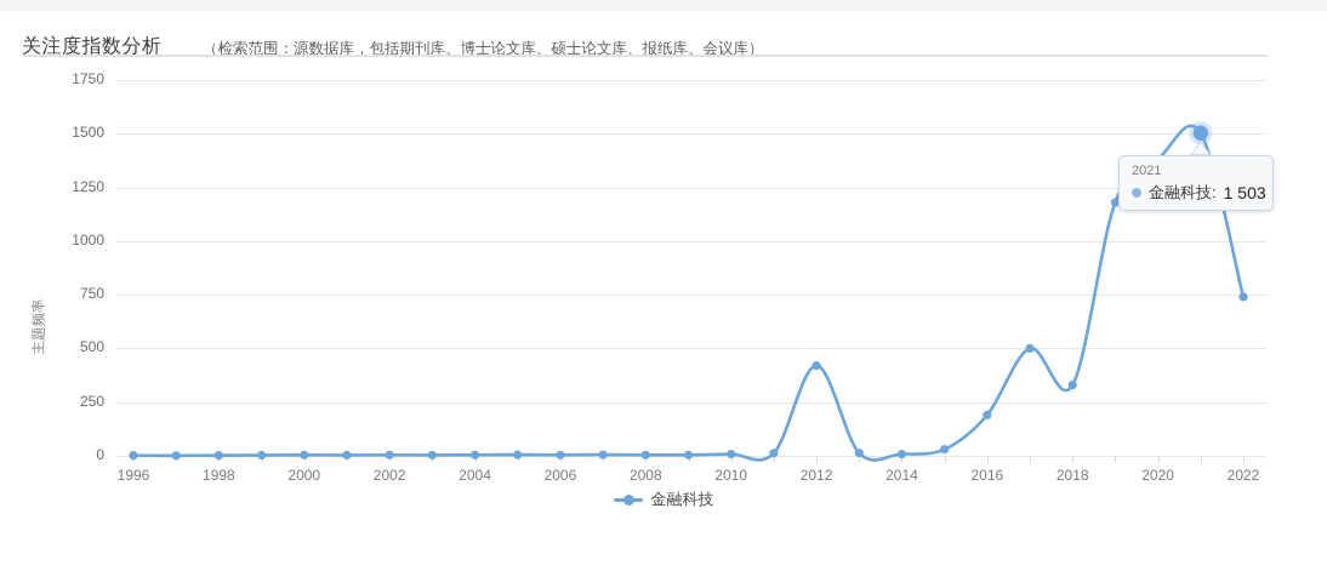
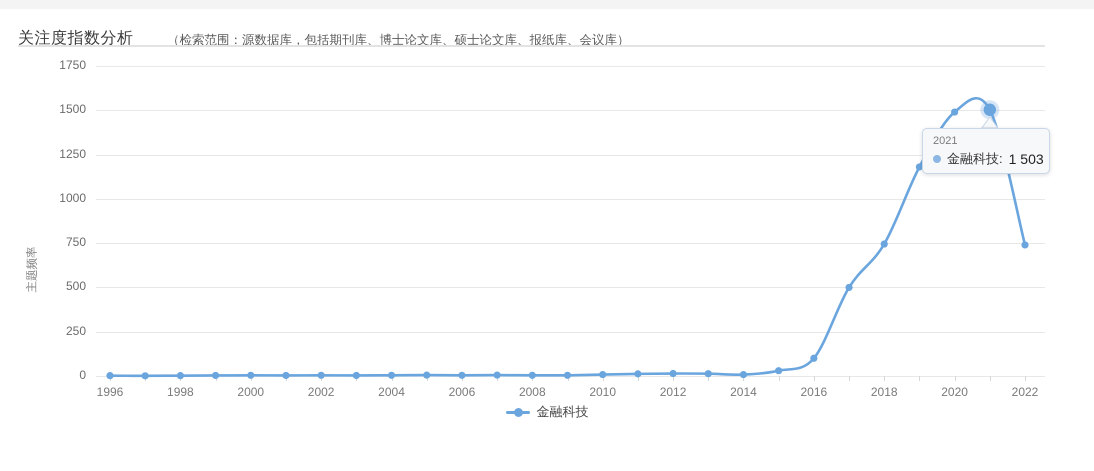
2012: 420 -> 10
2016: 190 -> 100
2018: 330 -> 740
2020: 1380 -> 1490
